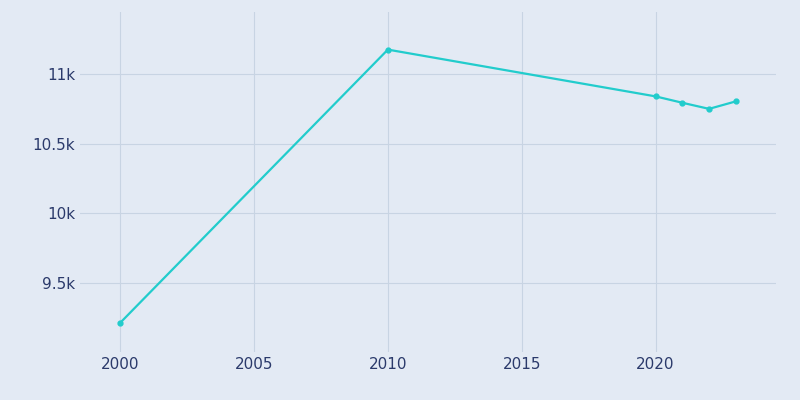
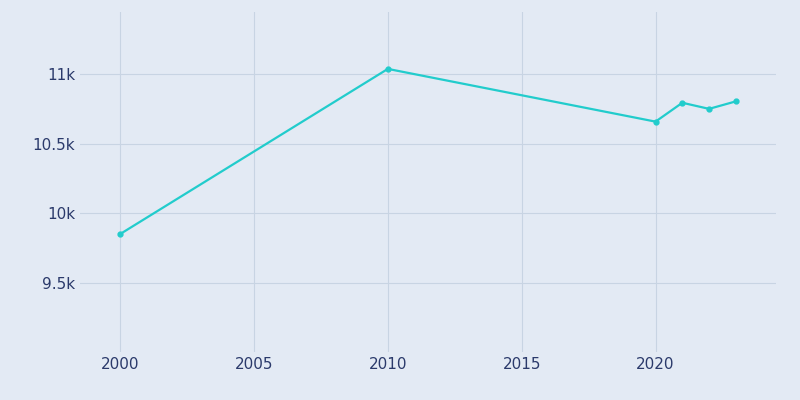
2000: 9.21k -> 9.85k
2010: 11.18k -> 11.04k
2020: 10.84k -> 10.66k
